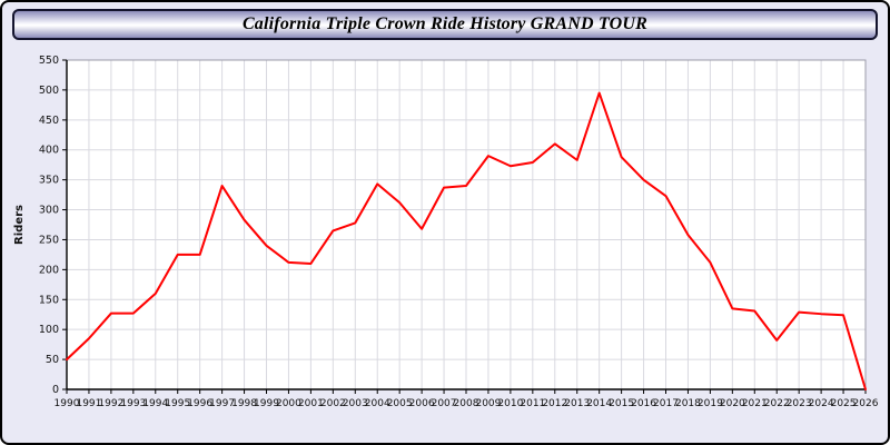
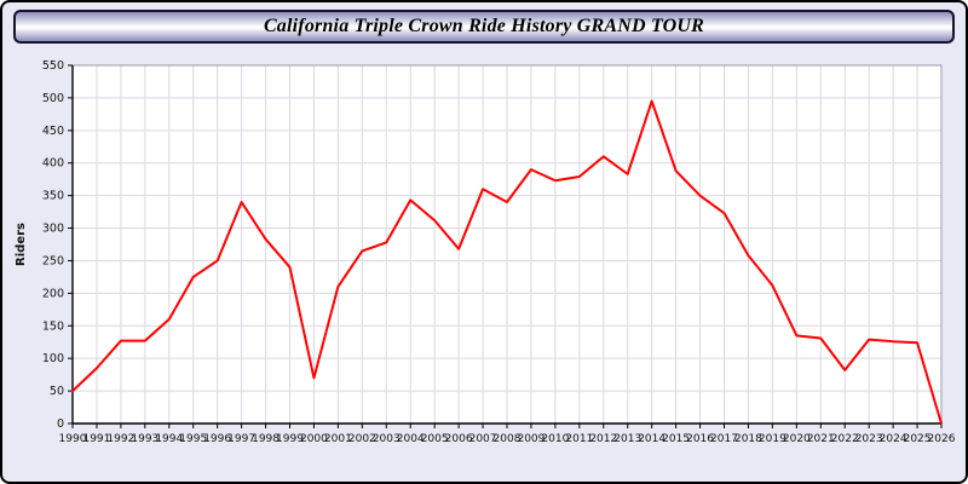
1996: 220 -> 250
2000: 210 -> 70
2007: 340 -> 360
